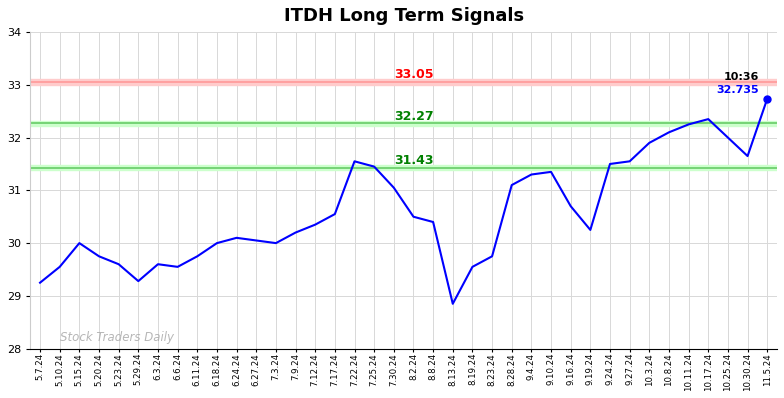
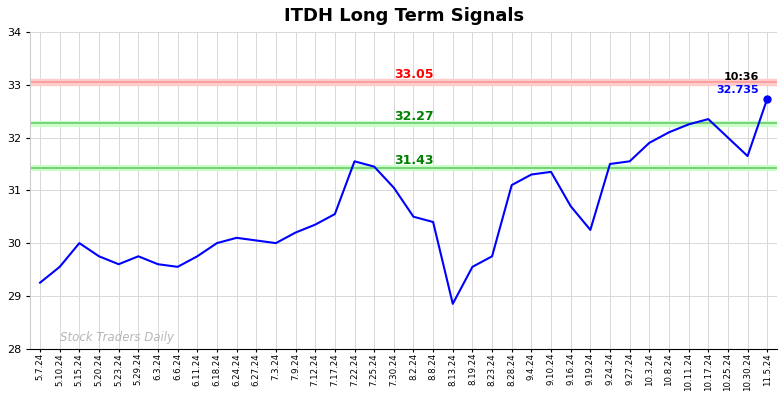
5.29.24: 29.28 -> 29.75
